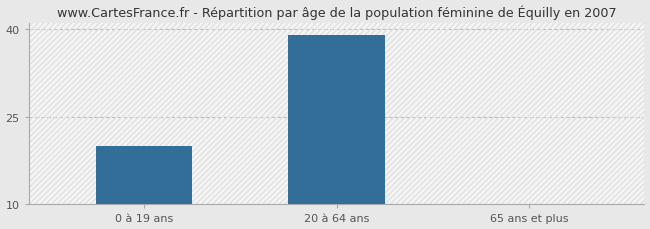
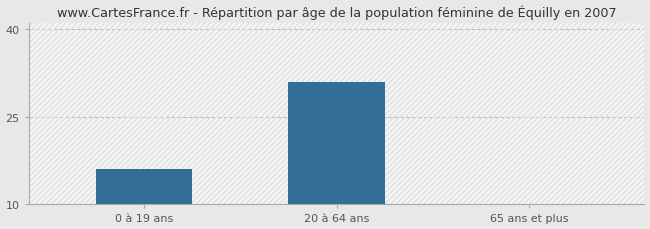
0 à 19 ans: 20 -> 16
20 à 64 ans: 39 -> 31
